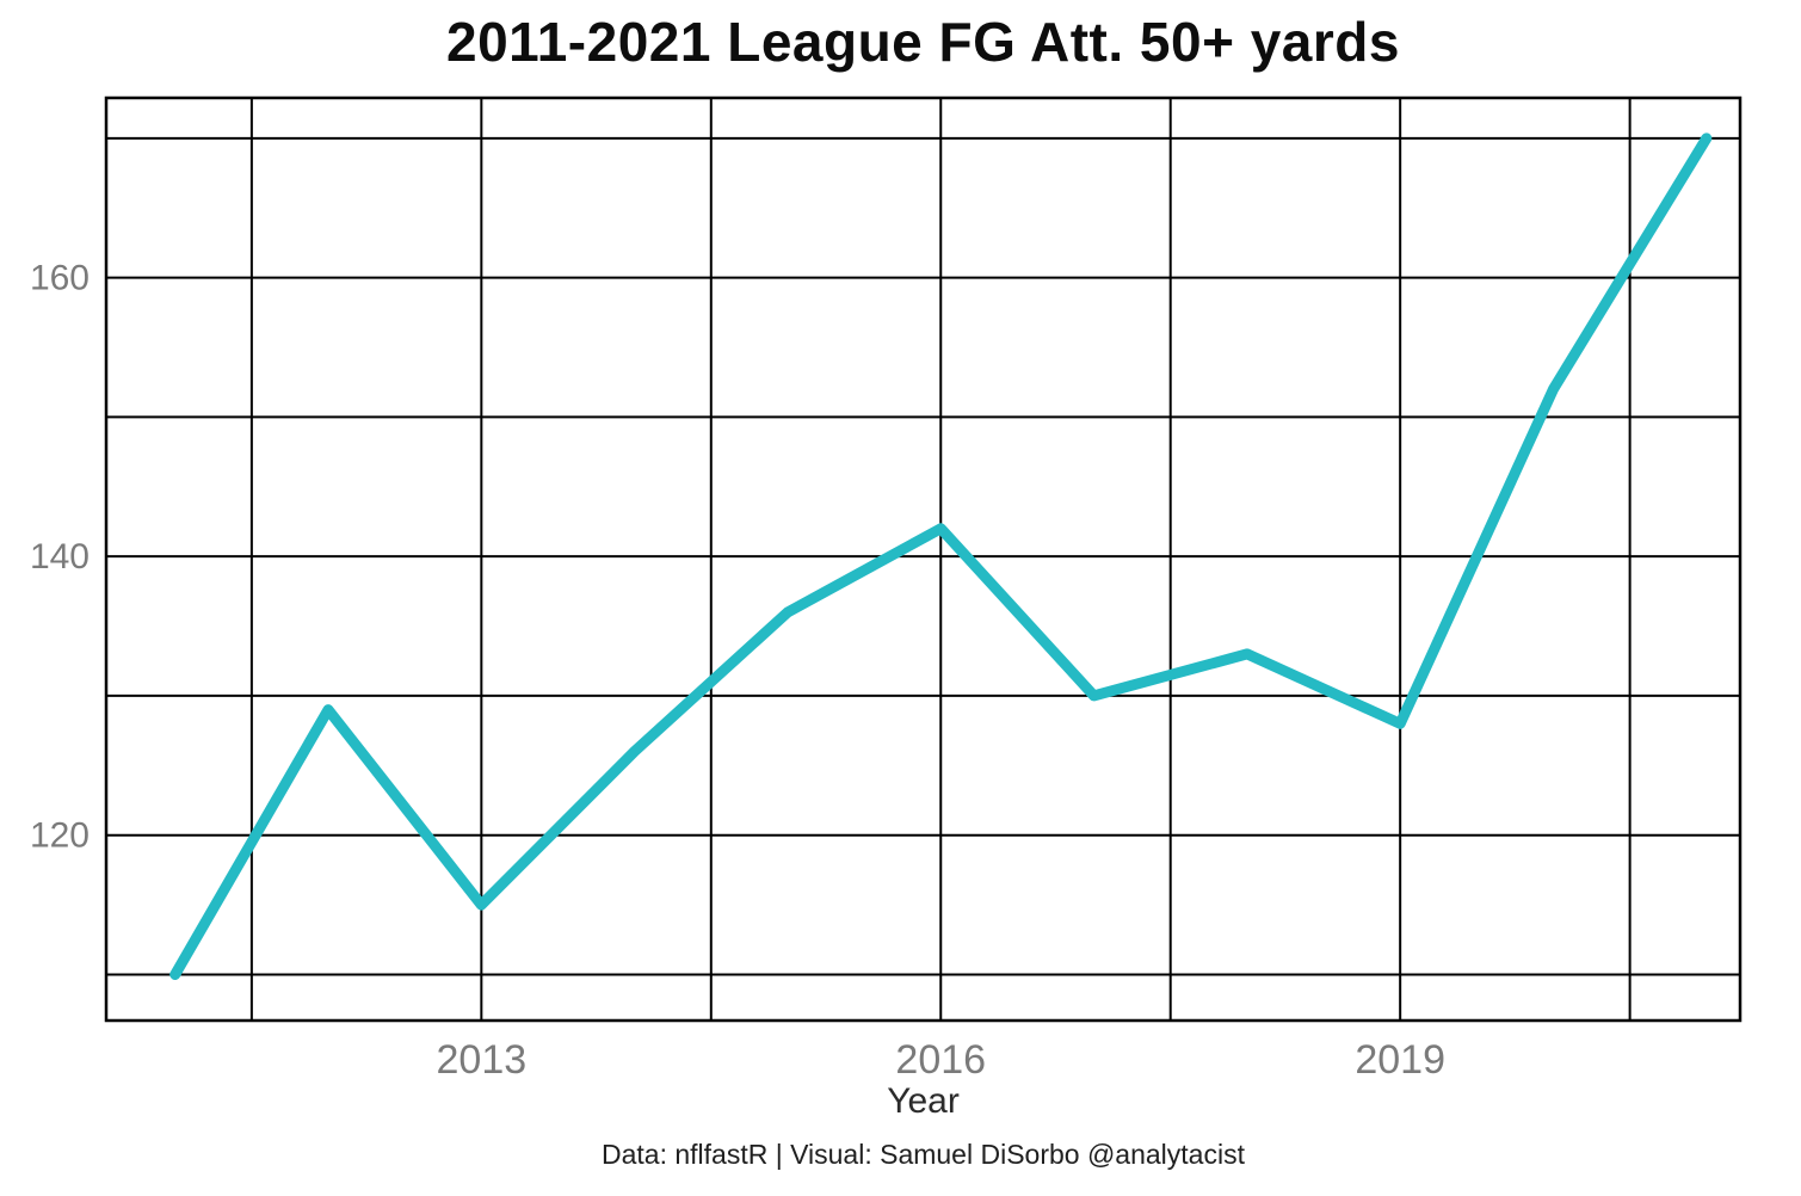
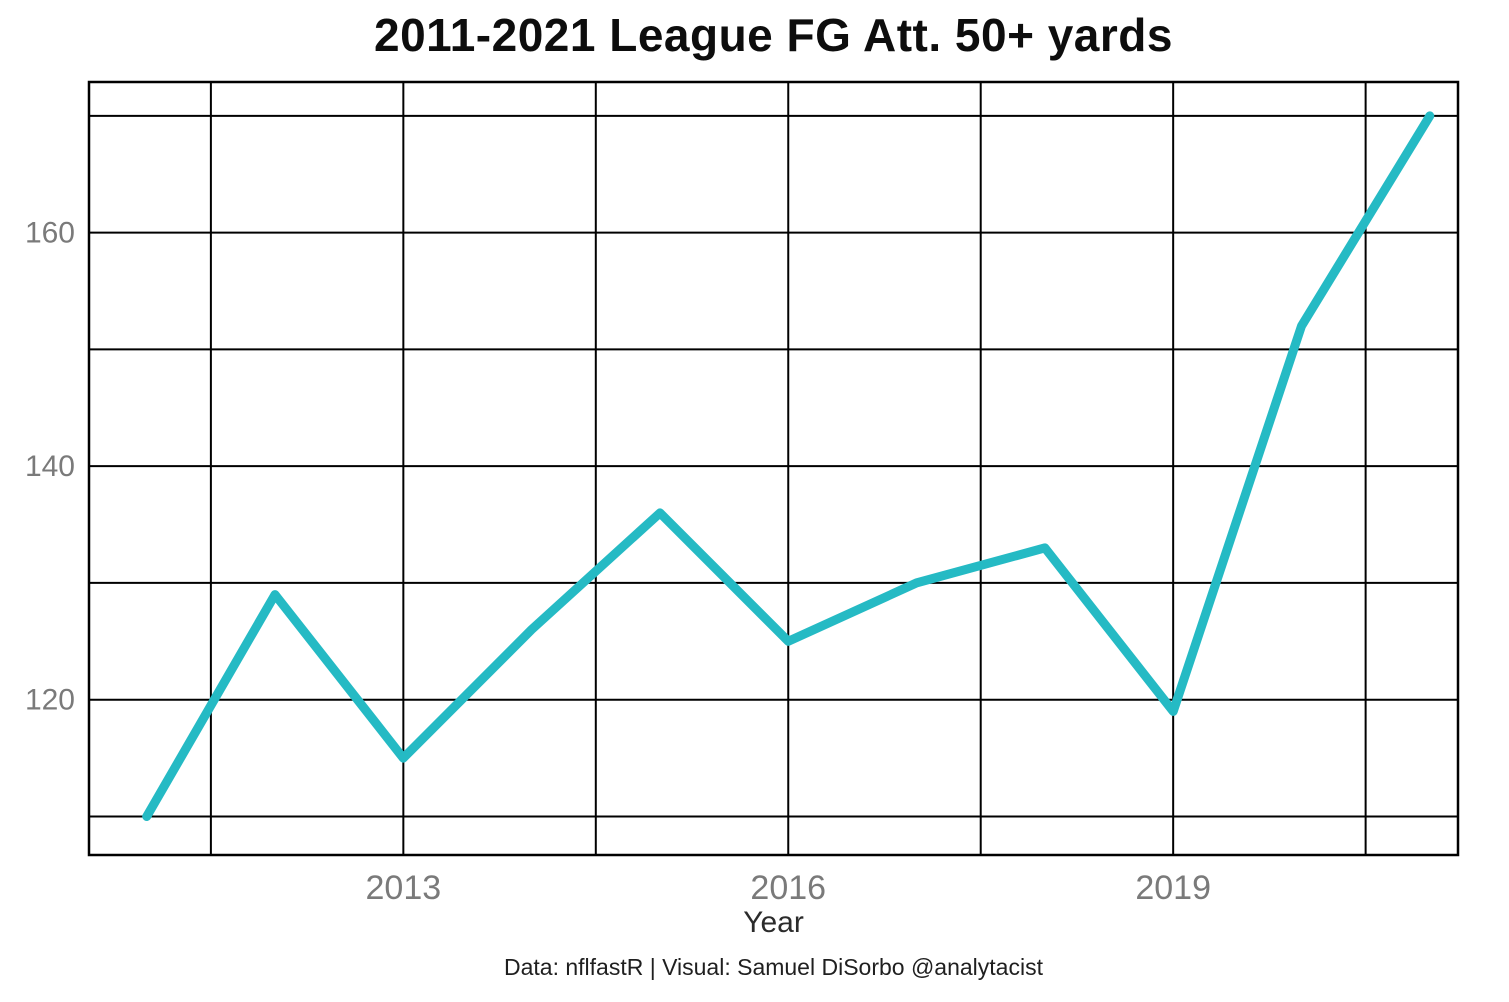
2016: 142 -> 125
2019: 128 -> 119
